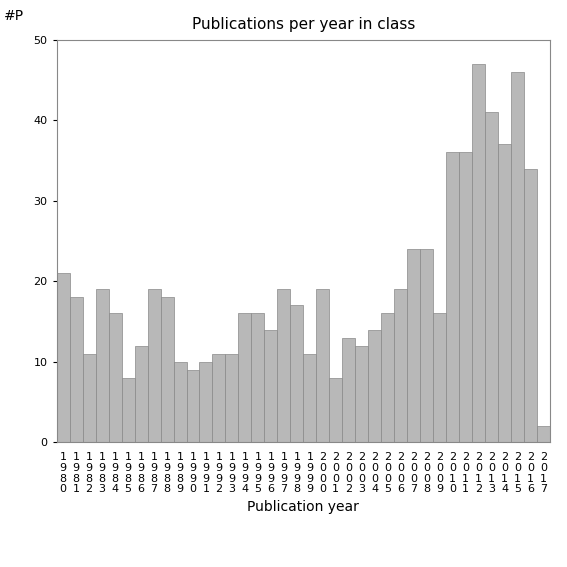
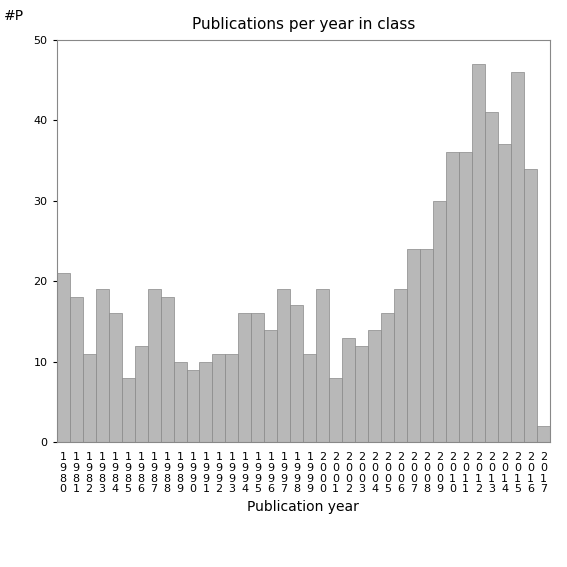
2 0 0 9: 16 -> 30
